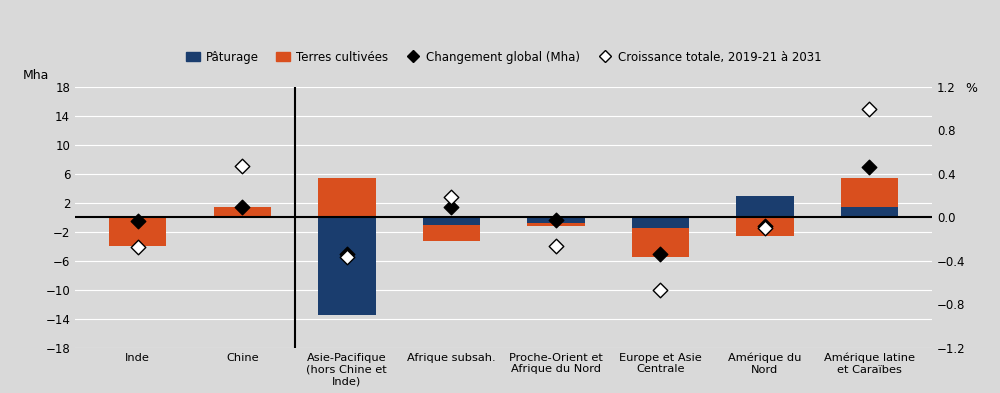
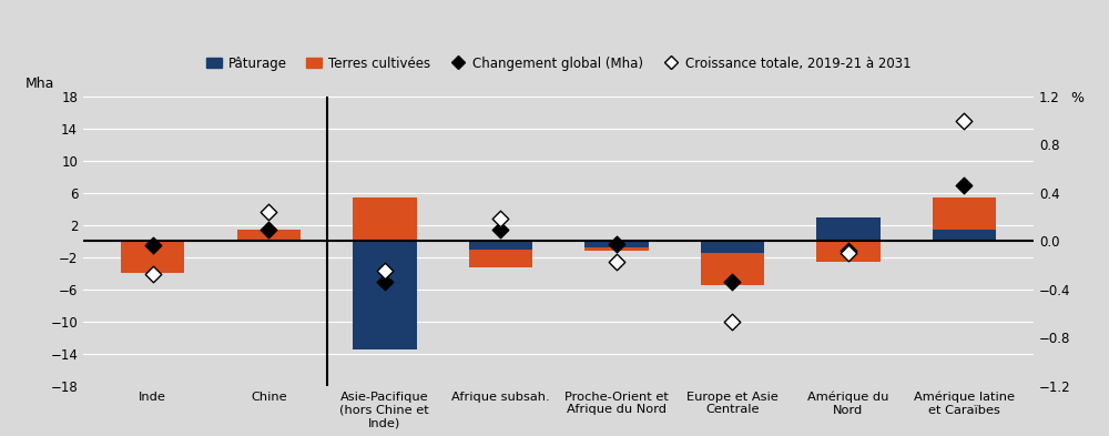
Croissance totale, 2019-21 à 2031/Chine: 0.47 -> 0.24
Croissance totale, 2019-21 à 2031/Asie-Pacifique (hors Chine et Inde): -0.36 -> -0.24
Croissance totale, 2019-21 à 2031/Proche-Orient et Afrique du Nord: -0.26 -> -0.17
